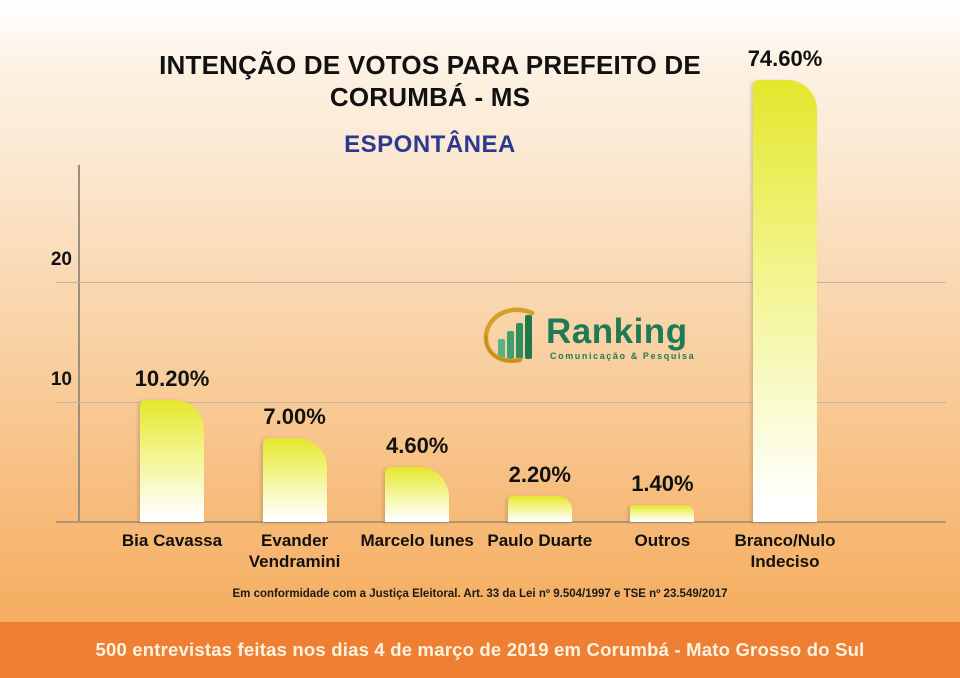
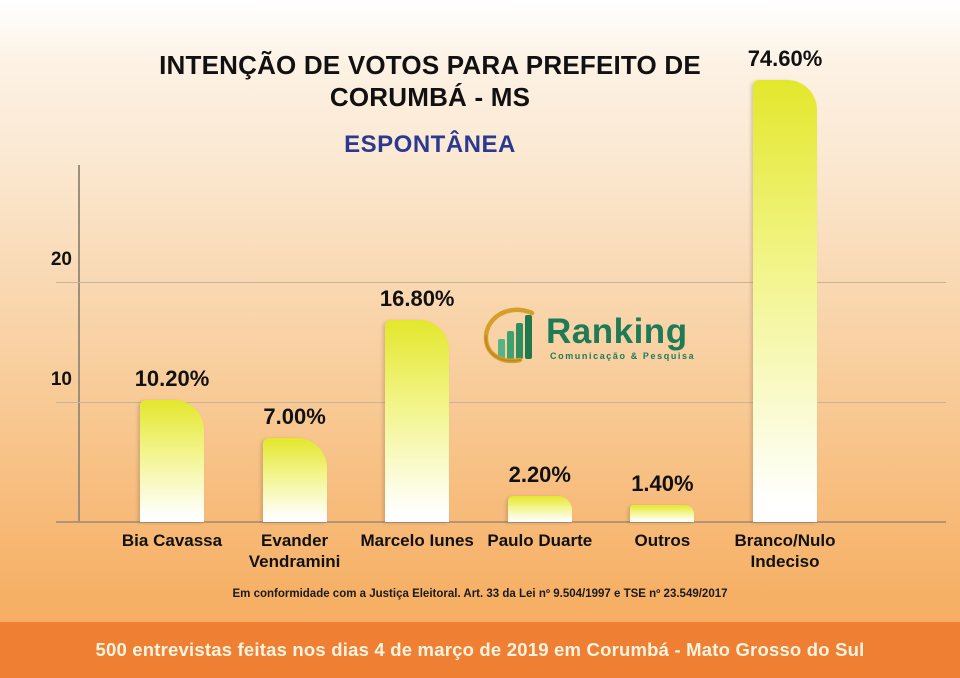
Marcelo Iunes: 4.60% -> 16.80%
